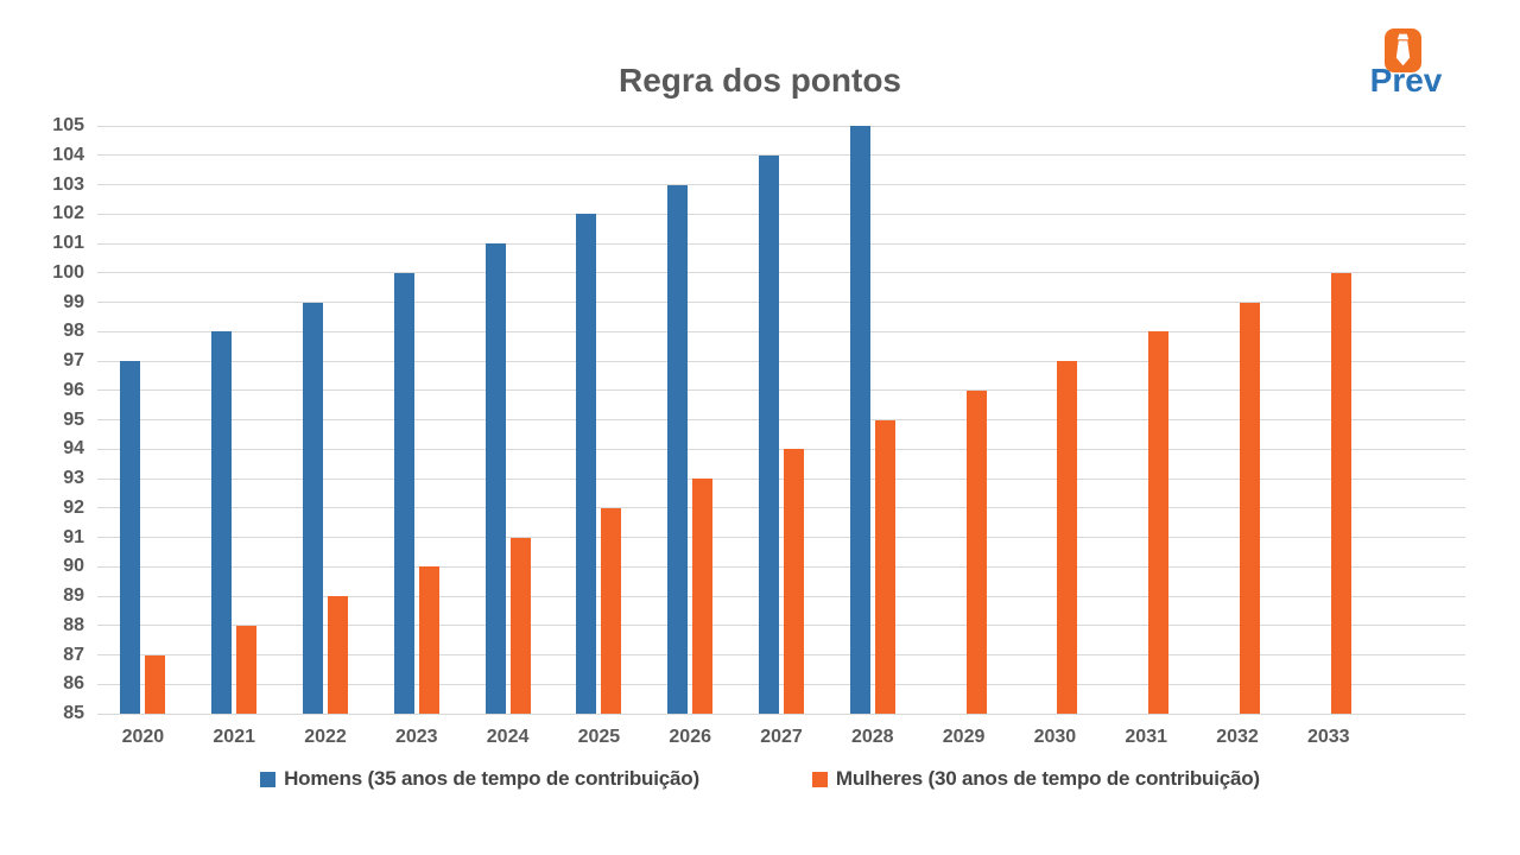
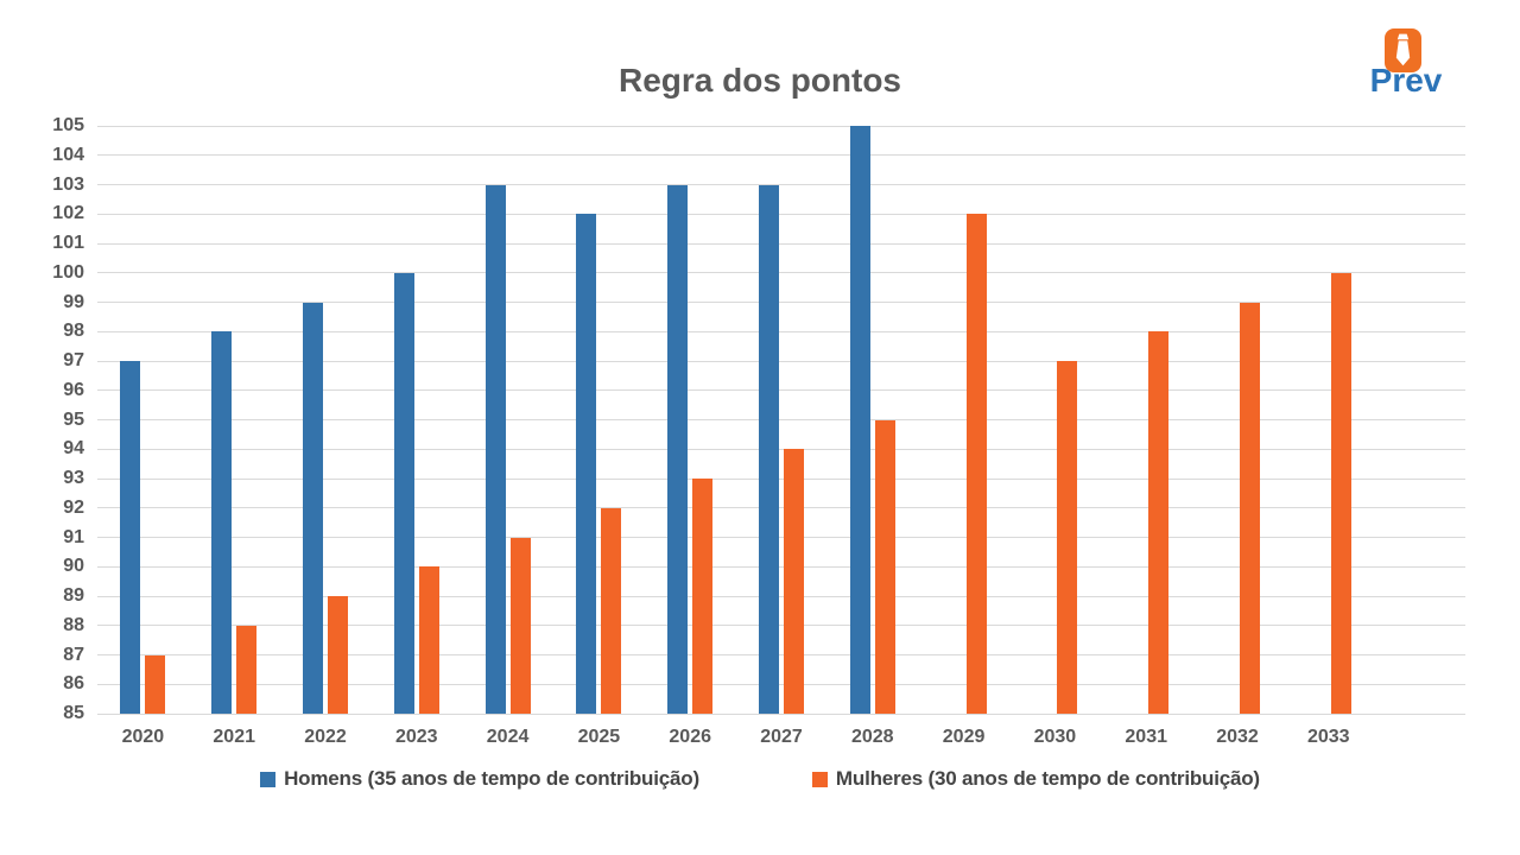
Homens (35 anos de tempo de contribuição)/2024: 101 -> 103
Homens (35 anos de tempo de contribuição)/2027: 104 -> 103
Mulheres (30 anos de tempo de contribuição)/2029: 96 -> 102
